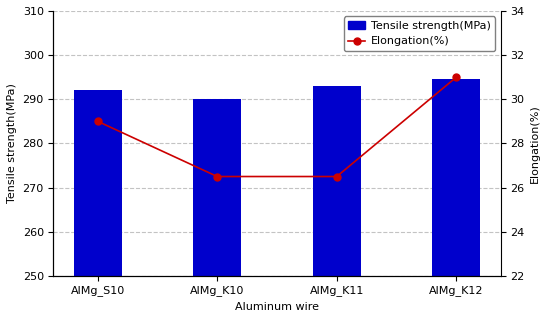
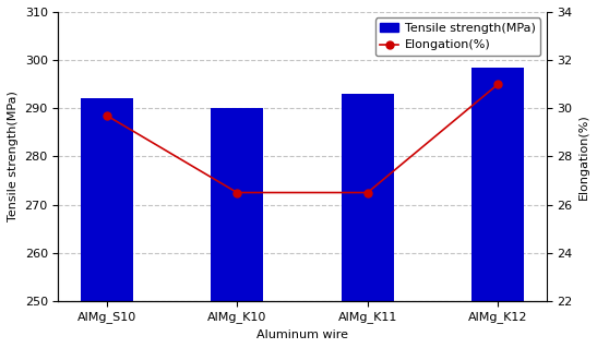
Elongation(%)/AlMg_S10: 29.0 -> 29.7
Tensile strength(MPa)/AlMg_K12: 294.5 -> 298.5
